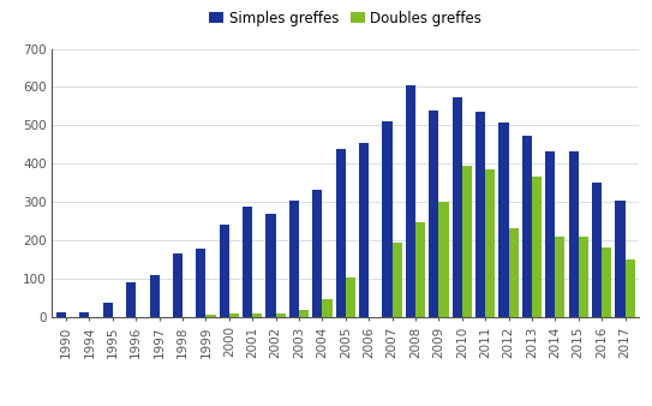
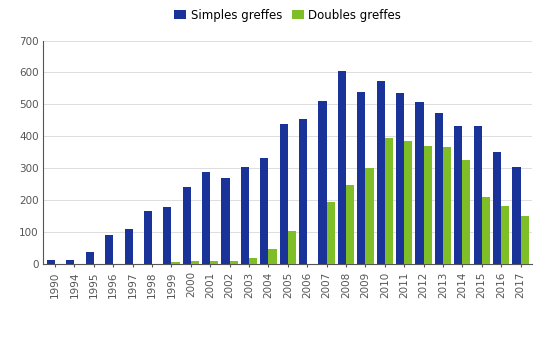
Doubles greffes/2012: 230 -> 370
Doubles greffes/2014: 210 -> 325
